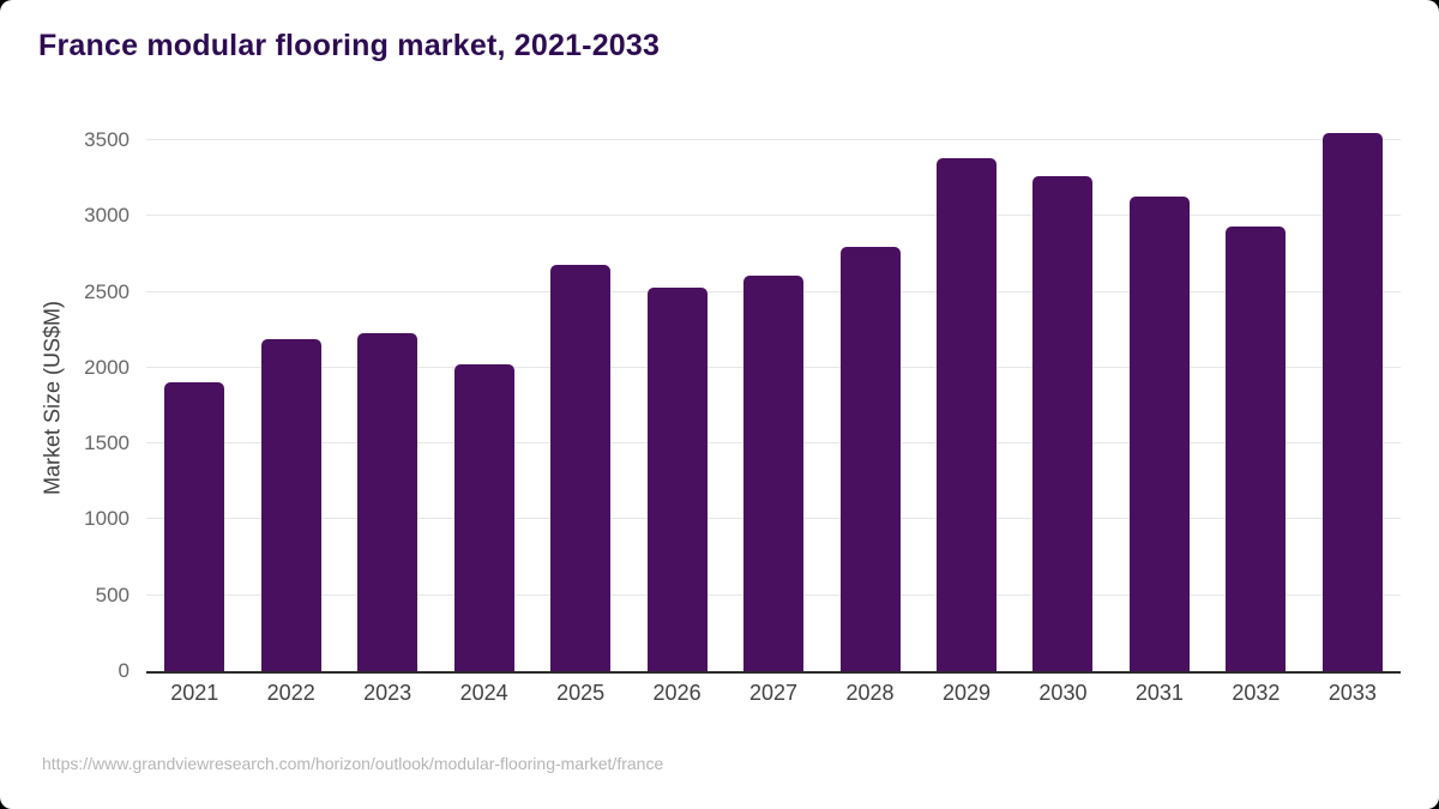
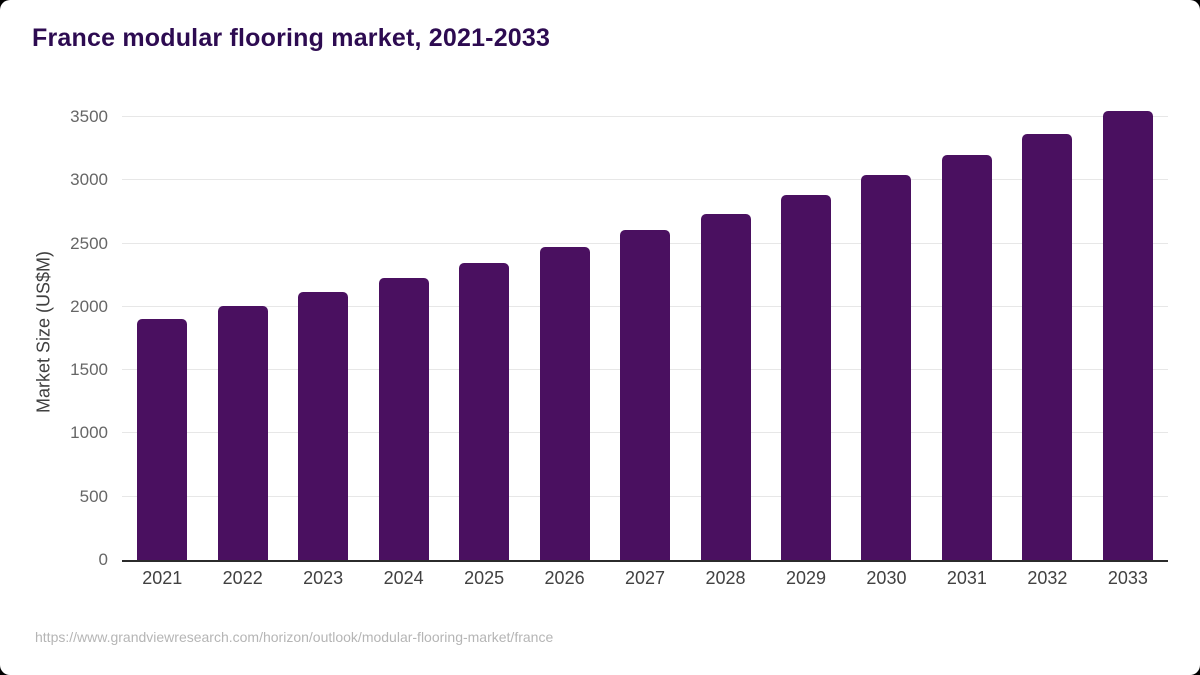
2022: 2190 -> 2010
2023: 2230 -> 2120
2024: 2020 -> 2230
2025: 2680 -> 2340
2026: 2530 -> 2470
2028: 2800 -> 2740
2029: 3380 -> 2880
2030: 3260 -> 3040
2031: 3130 -> 3200
2032: 2930 -> 3360
